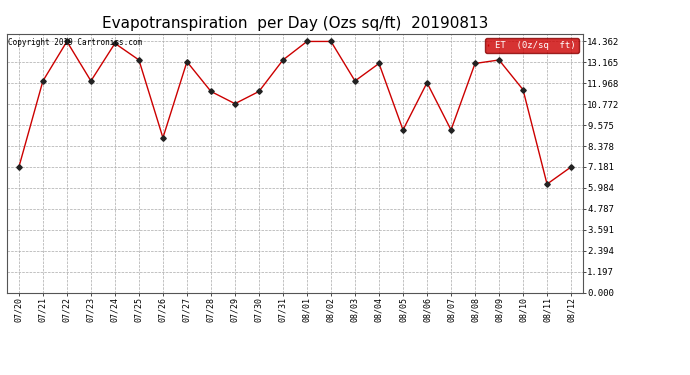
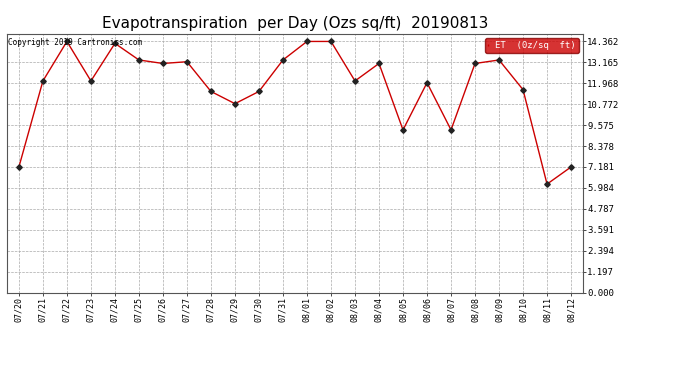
07/26: 8.8 -> 13.1
